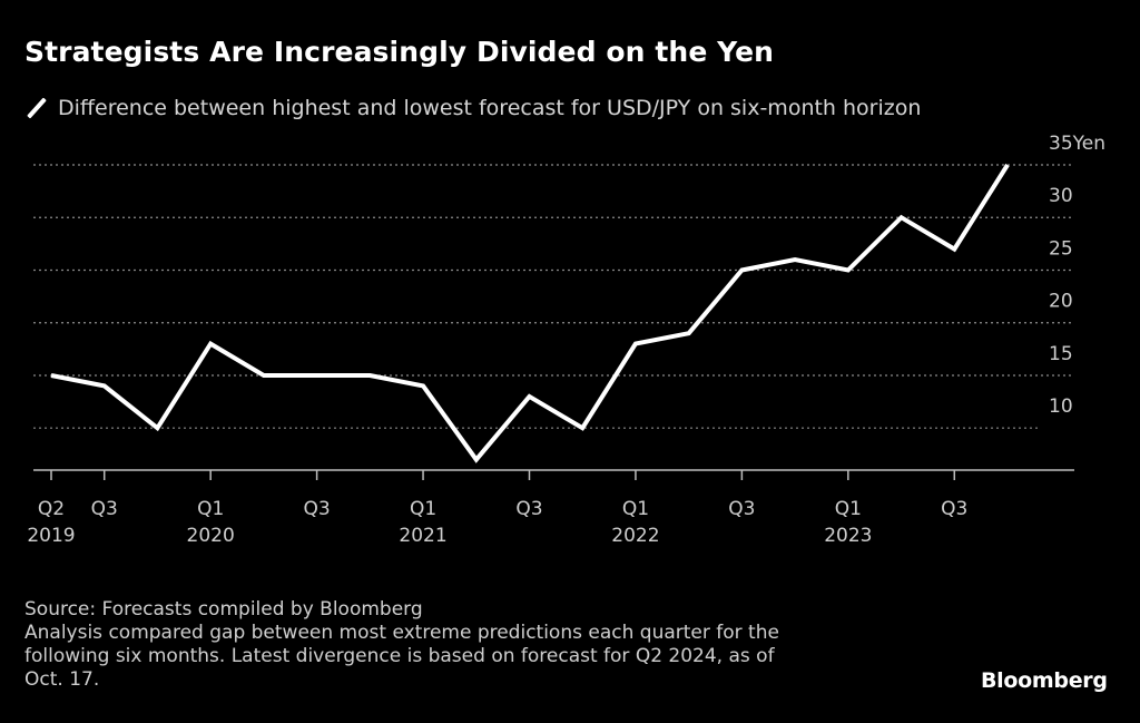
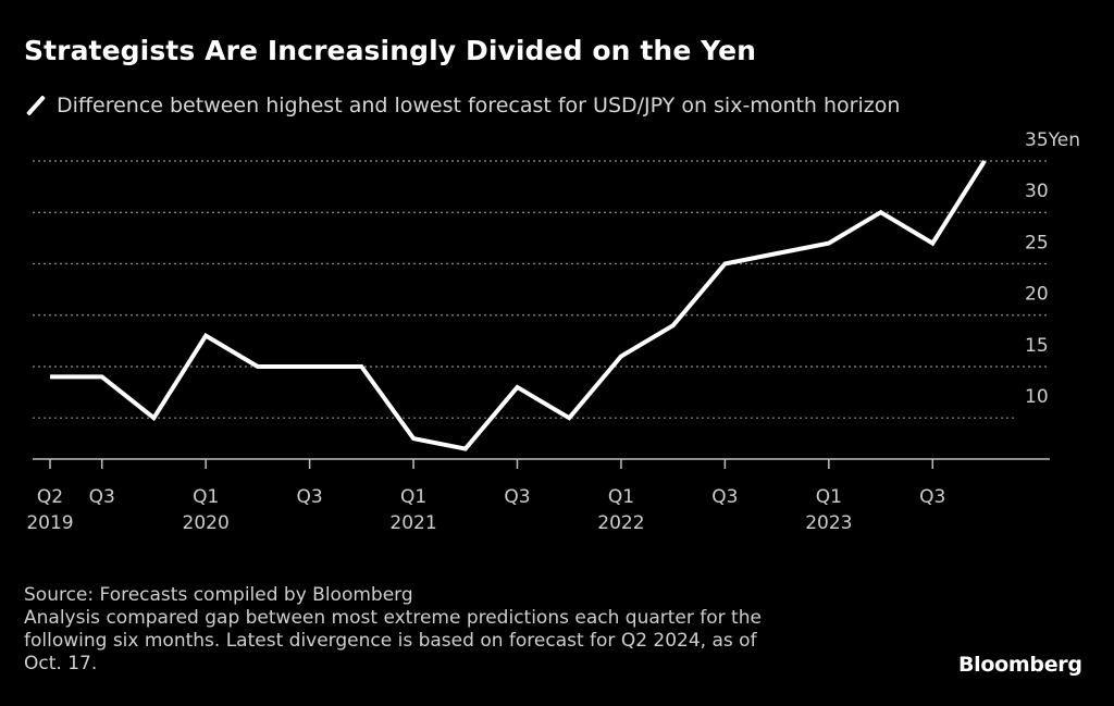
Q2 2019: 15 -> 14
Q1 2021: 14 -> 8
Q1 2022: 18 -> 16
Q1 2023: 25 -> 27
